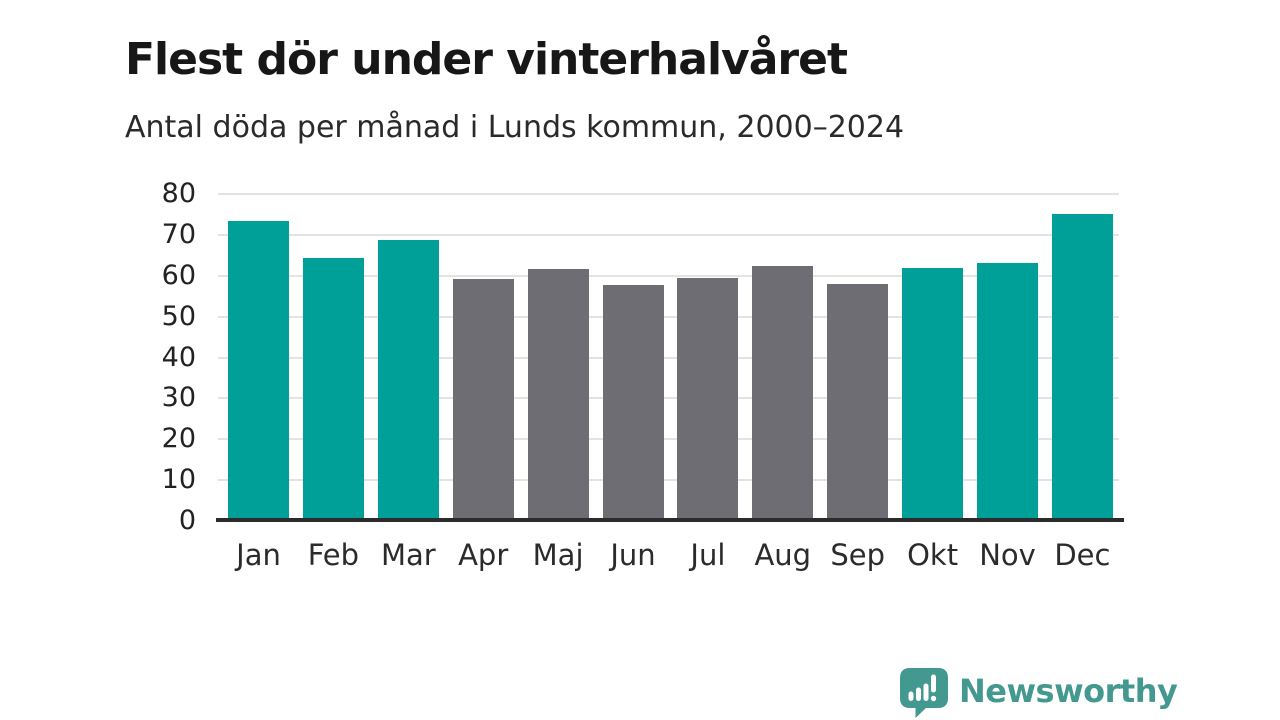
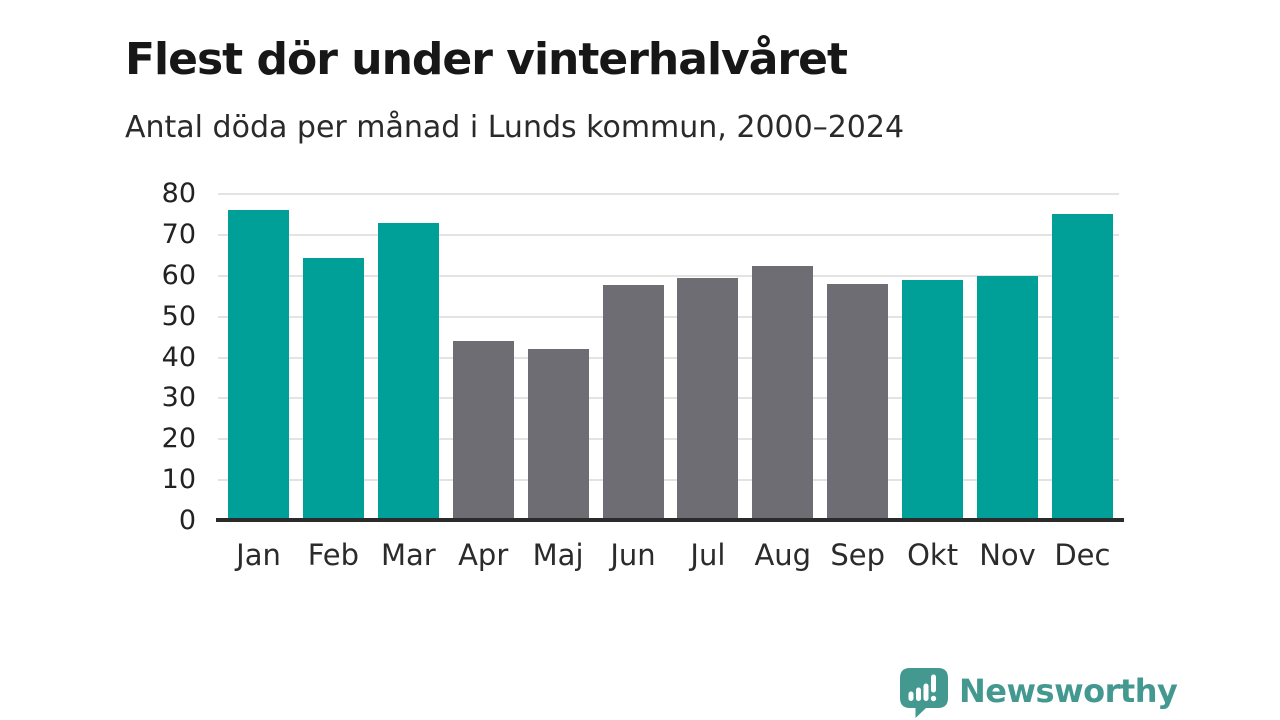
Jan: 74 -> 76
Mar: 69 -> 73
Apr: 59 -> 44
Maj: 62 -> 42
Okt: 62 -> 59
Nov: 63 -> 60
